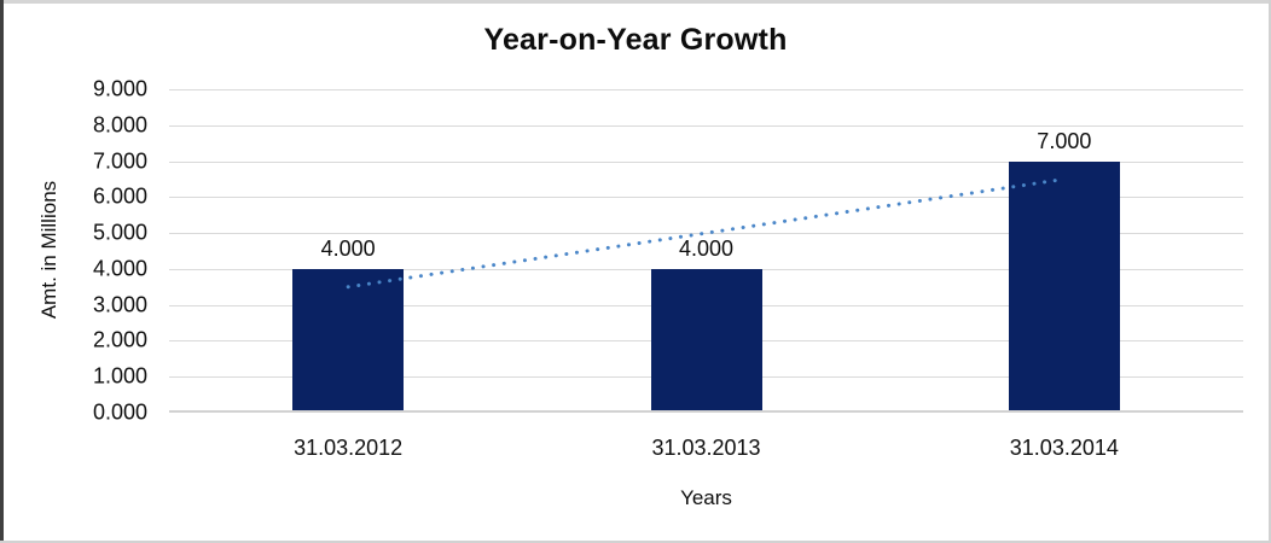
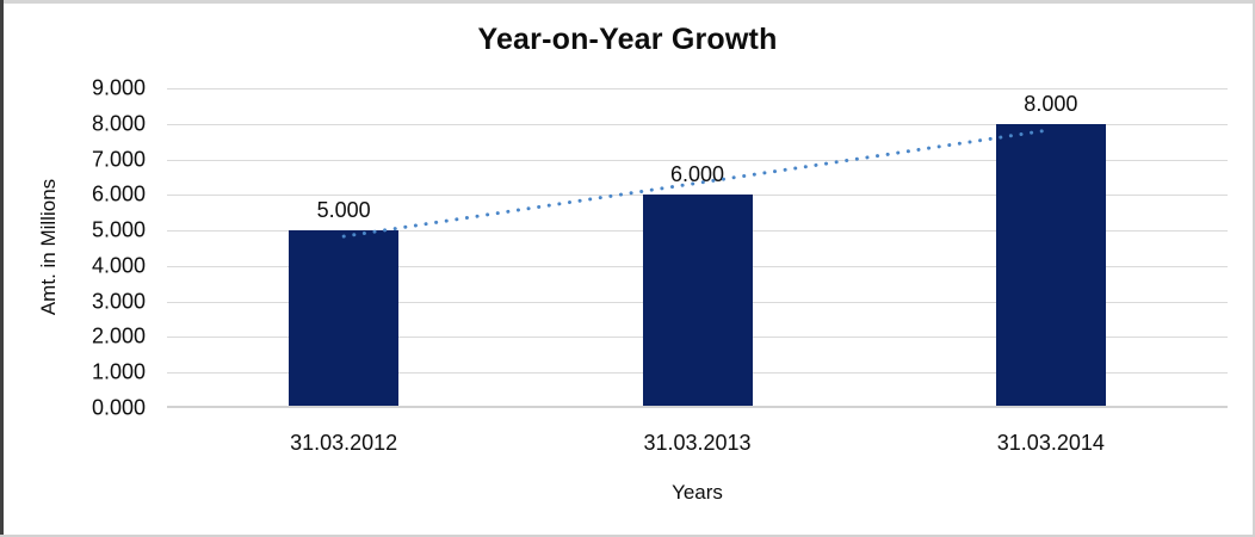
31.03.2012: 4.000 -> 5.000
31.03.2013: 4.000 -> 6.000
31.03.2014: 7.000 -> 8.000
